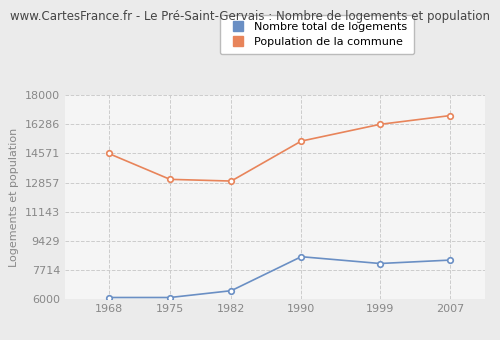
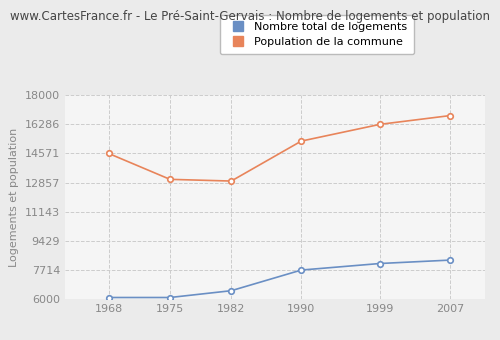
Nombre total de logements/1990: 8500 -> 7700
